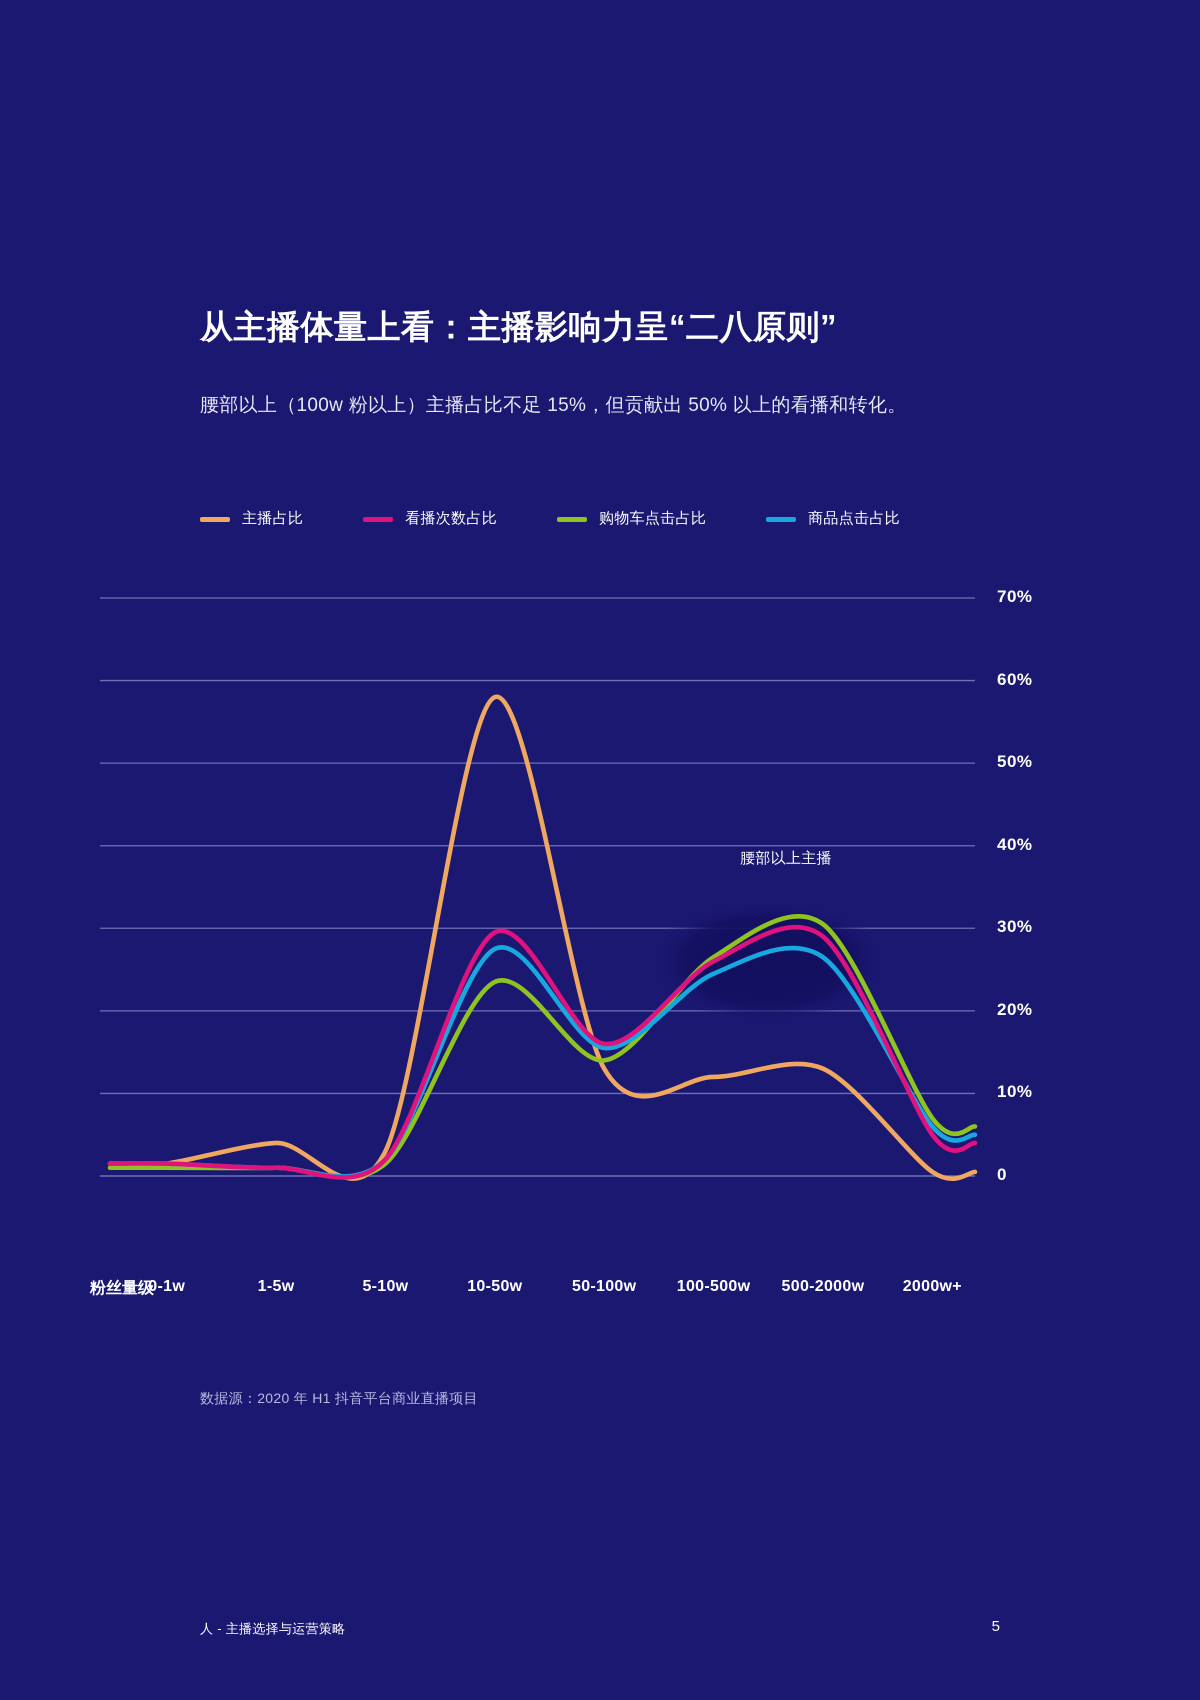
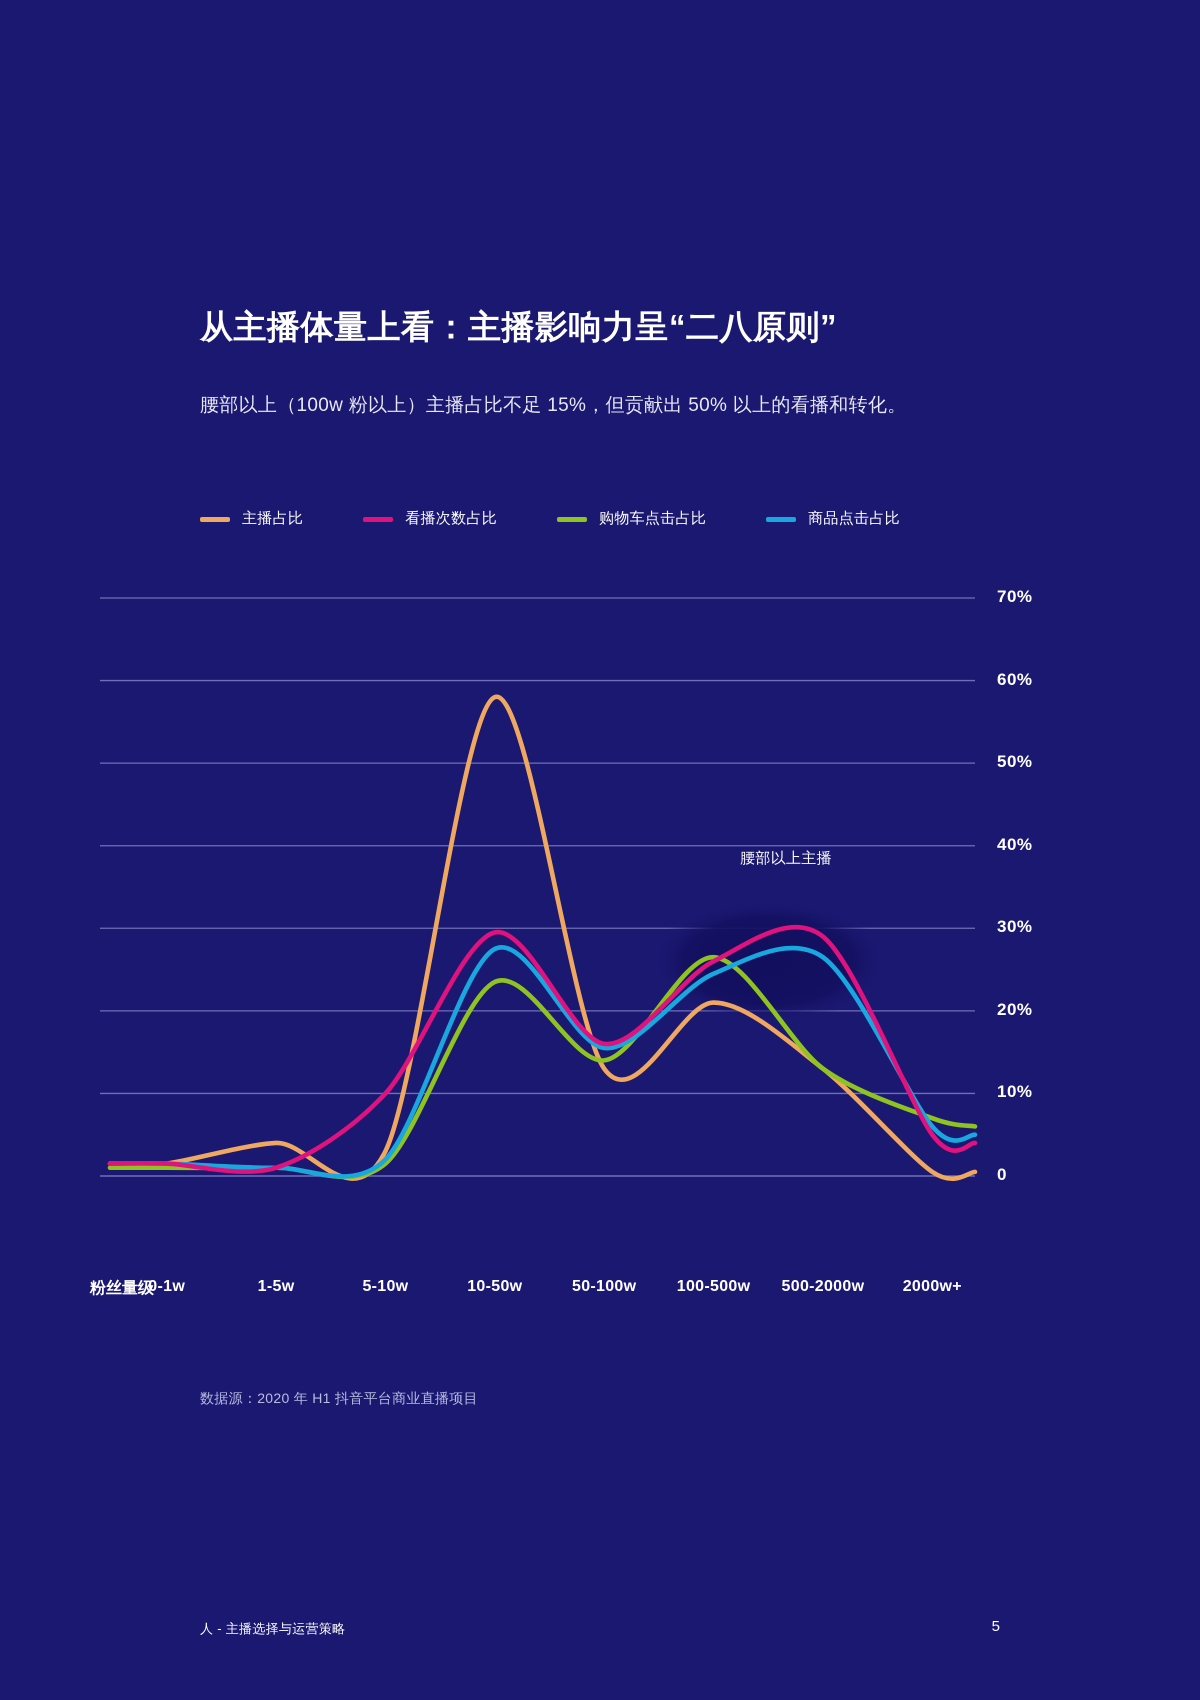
看播次数占比/5-10w: 2% -> 10%
主播占比/100-500w: 12% -> 21%
购物车点击占比/500-2000w: 30% -> 13%
